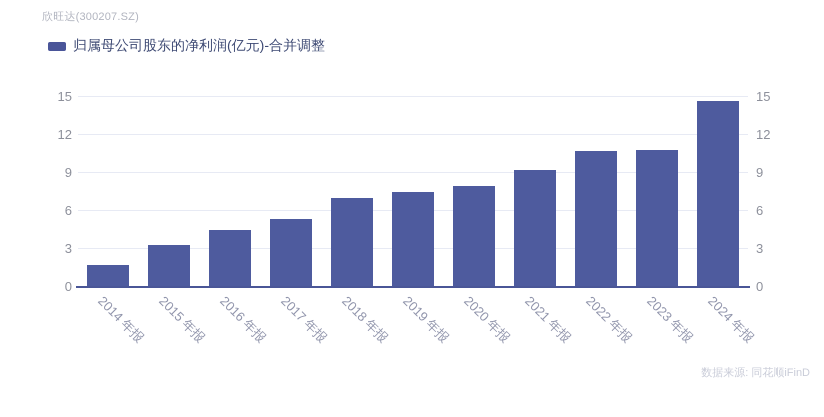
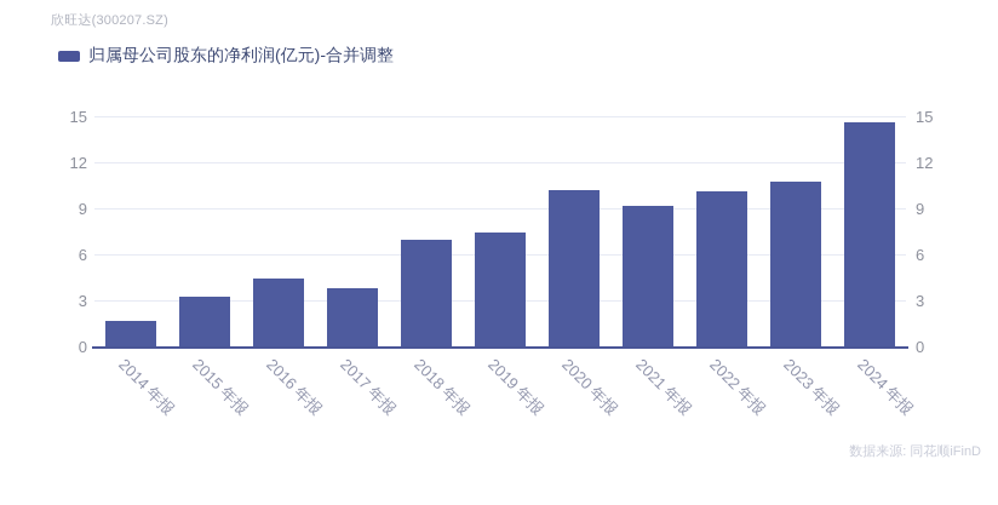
2017 年报: 5.4 -> 3.9
2020 年报: 8.0 -> 10.3
2022 年报: 10.7 -> 10.2
